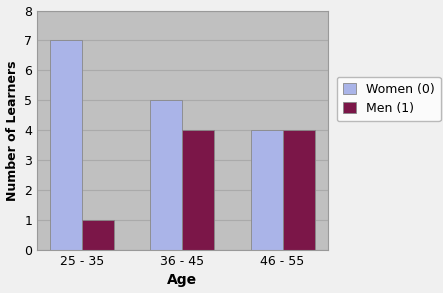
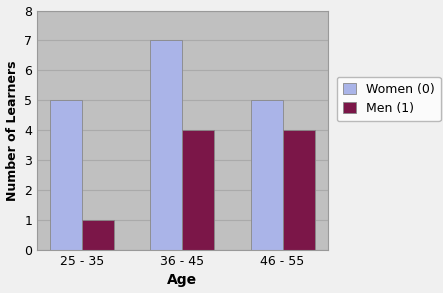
Women (0)/25 - 35: 7 -> 5
Women (0)/36 - 45: 5 -> 7
Women (0)/46 - 55: 4 -> 5
